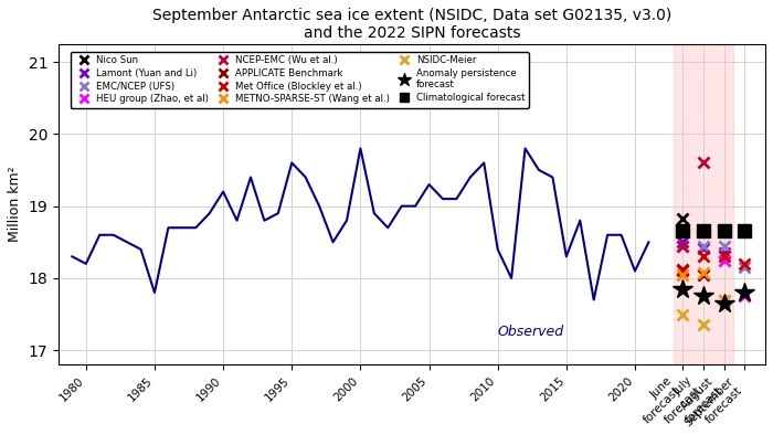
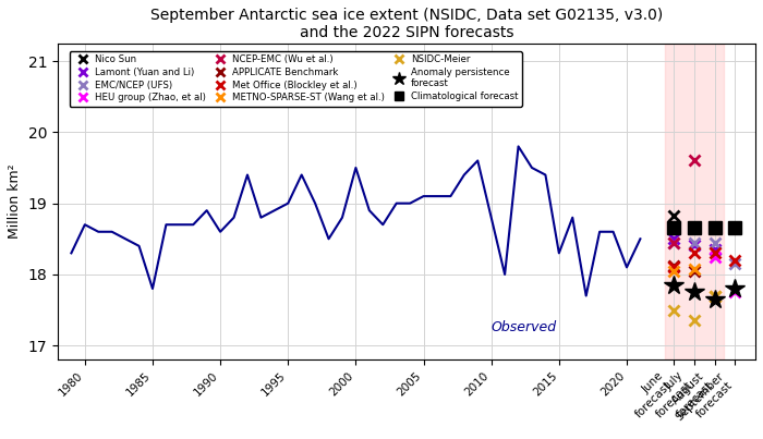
1980: 18.2 -> 18.7
1990: 19.2 -> 18.6
1995: 19.6 -> 19.0
2000: 19.8 -> 19.5
2005: 19.3 -> 19.1
2010: 18.4 -> 18.8
